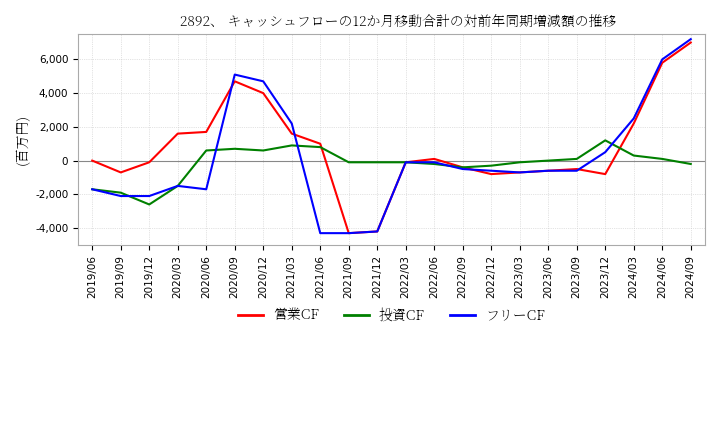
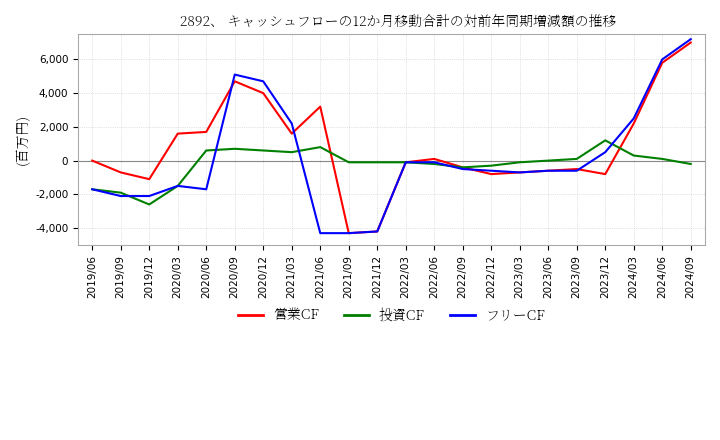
営業CF/2019/12: -100 -> -1,100
投資CF/2021/03: 900 -> 500
営業CF/2021/06: 1,000 -> 3,200
